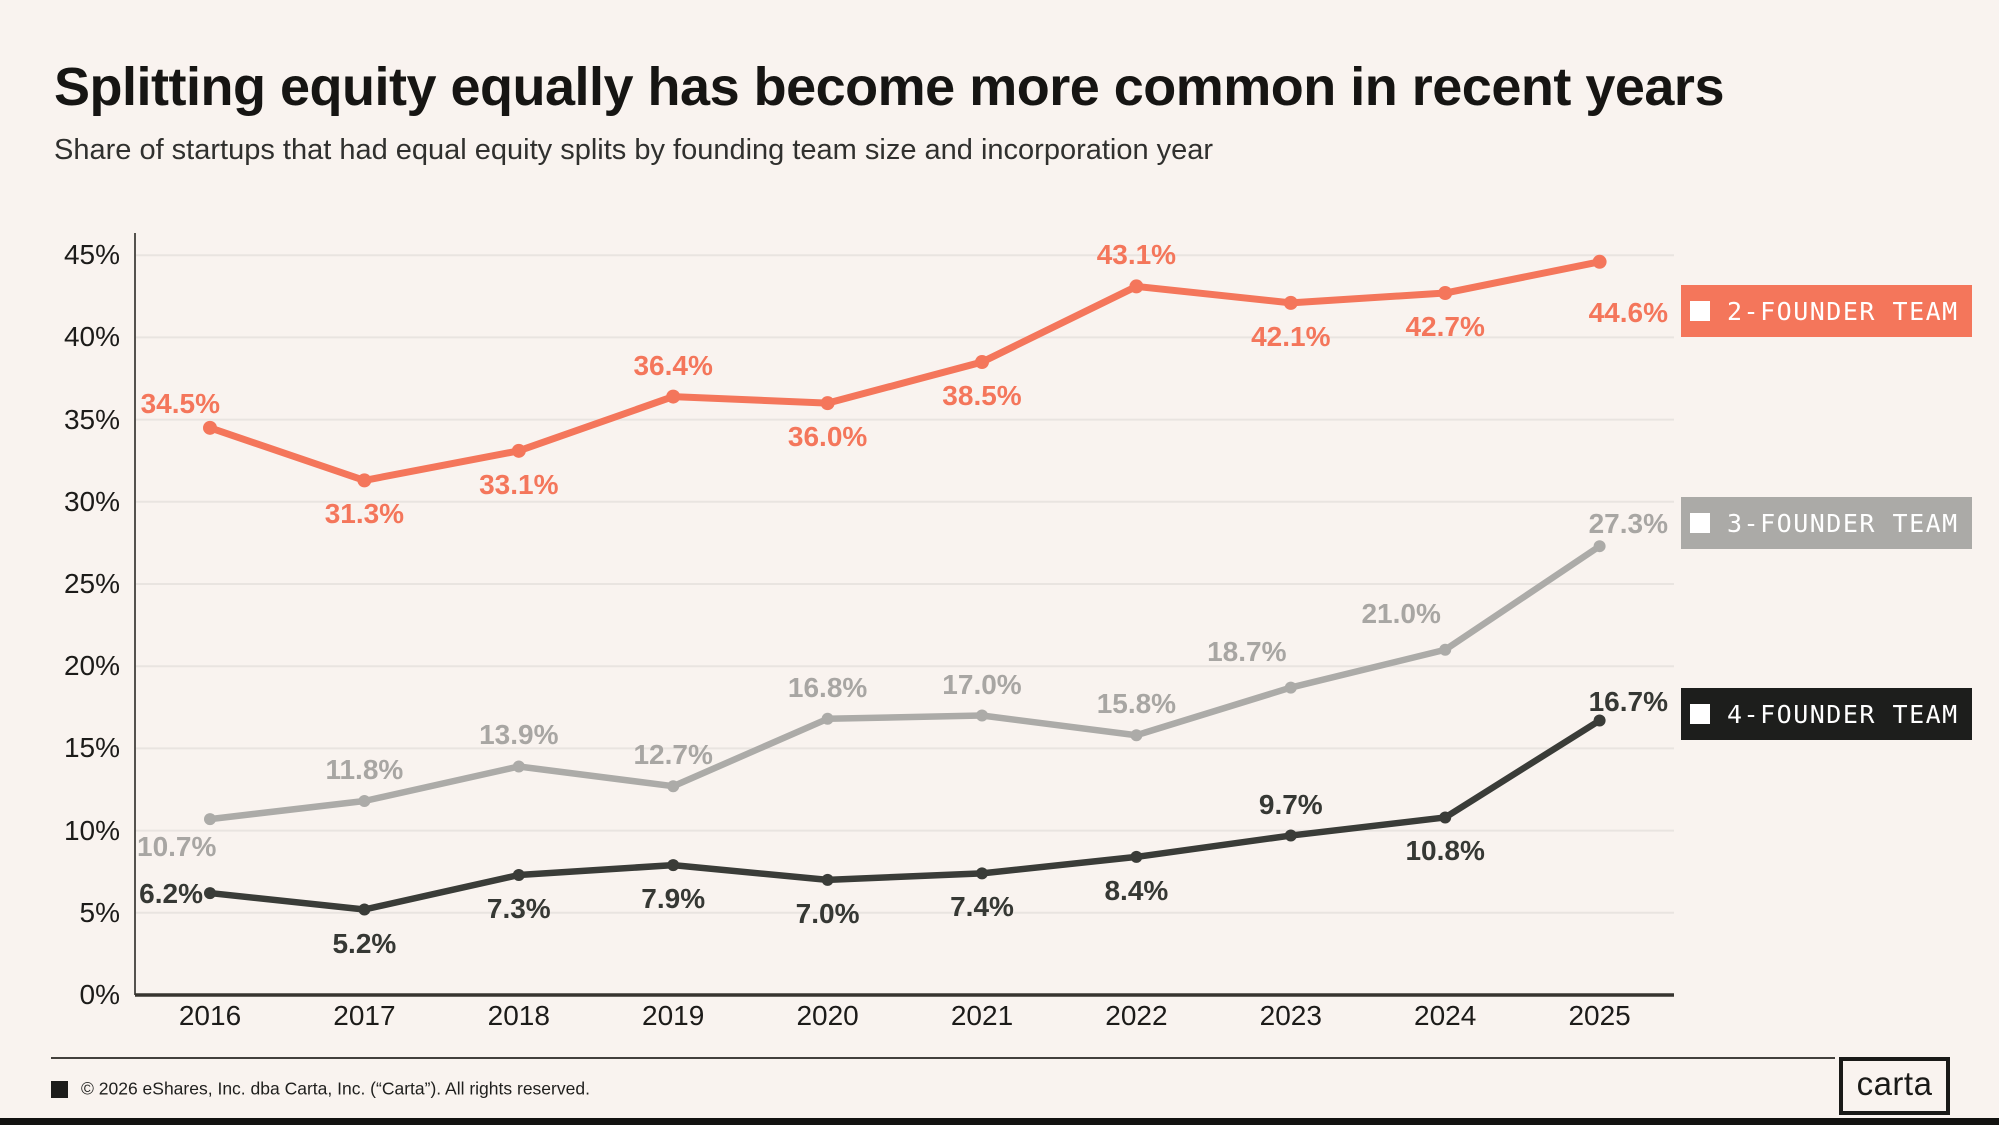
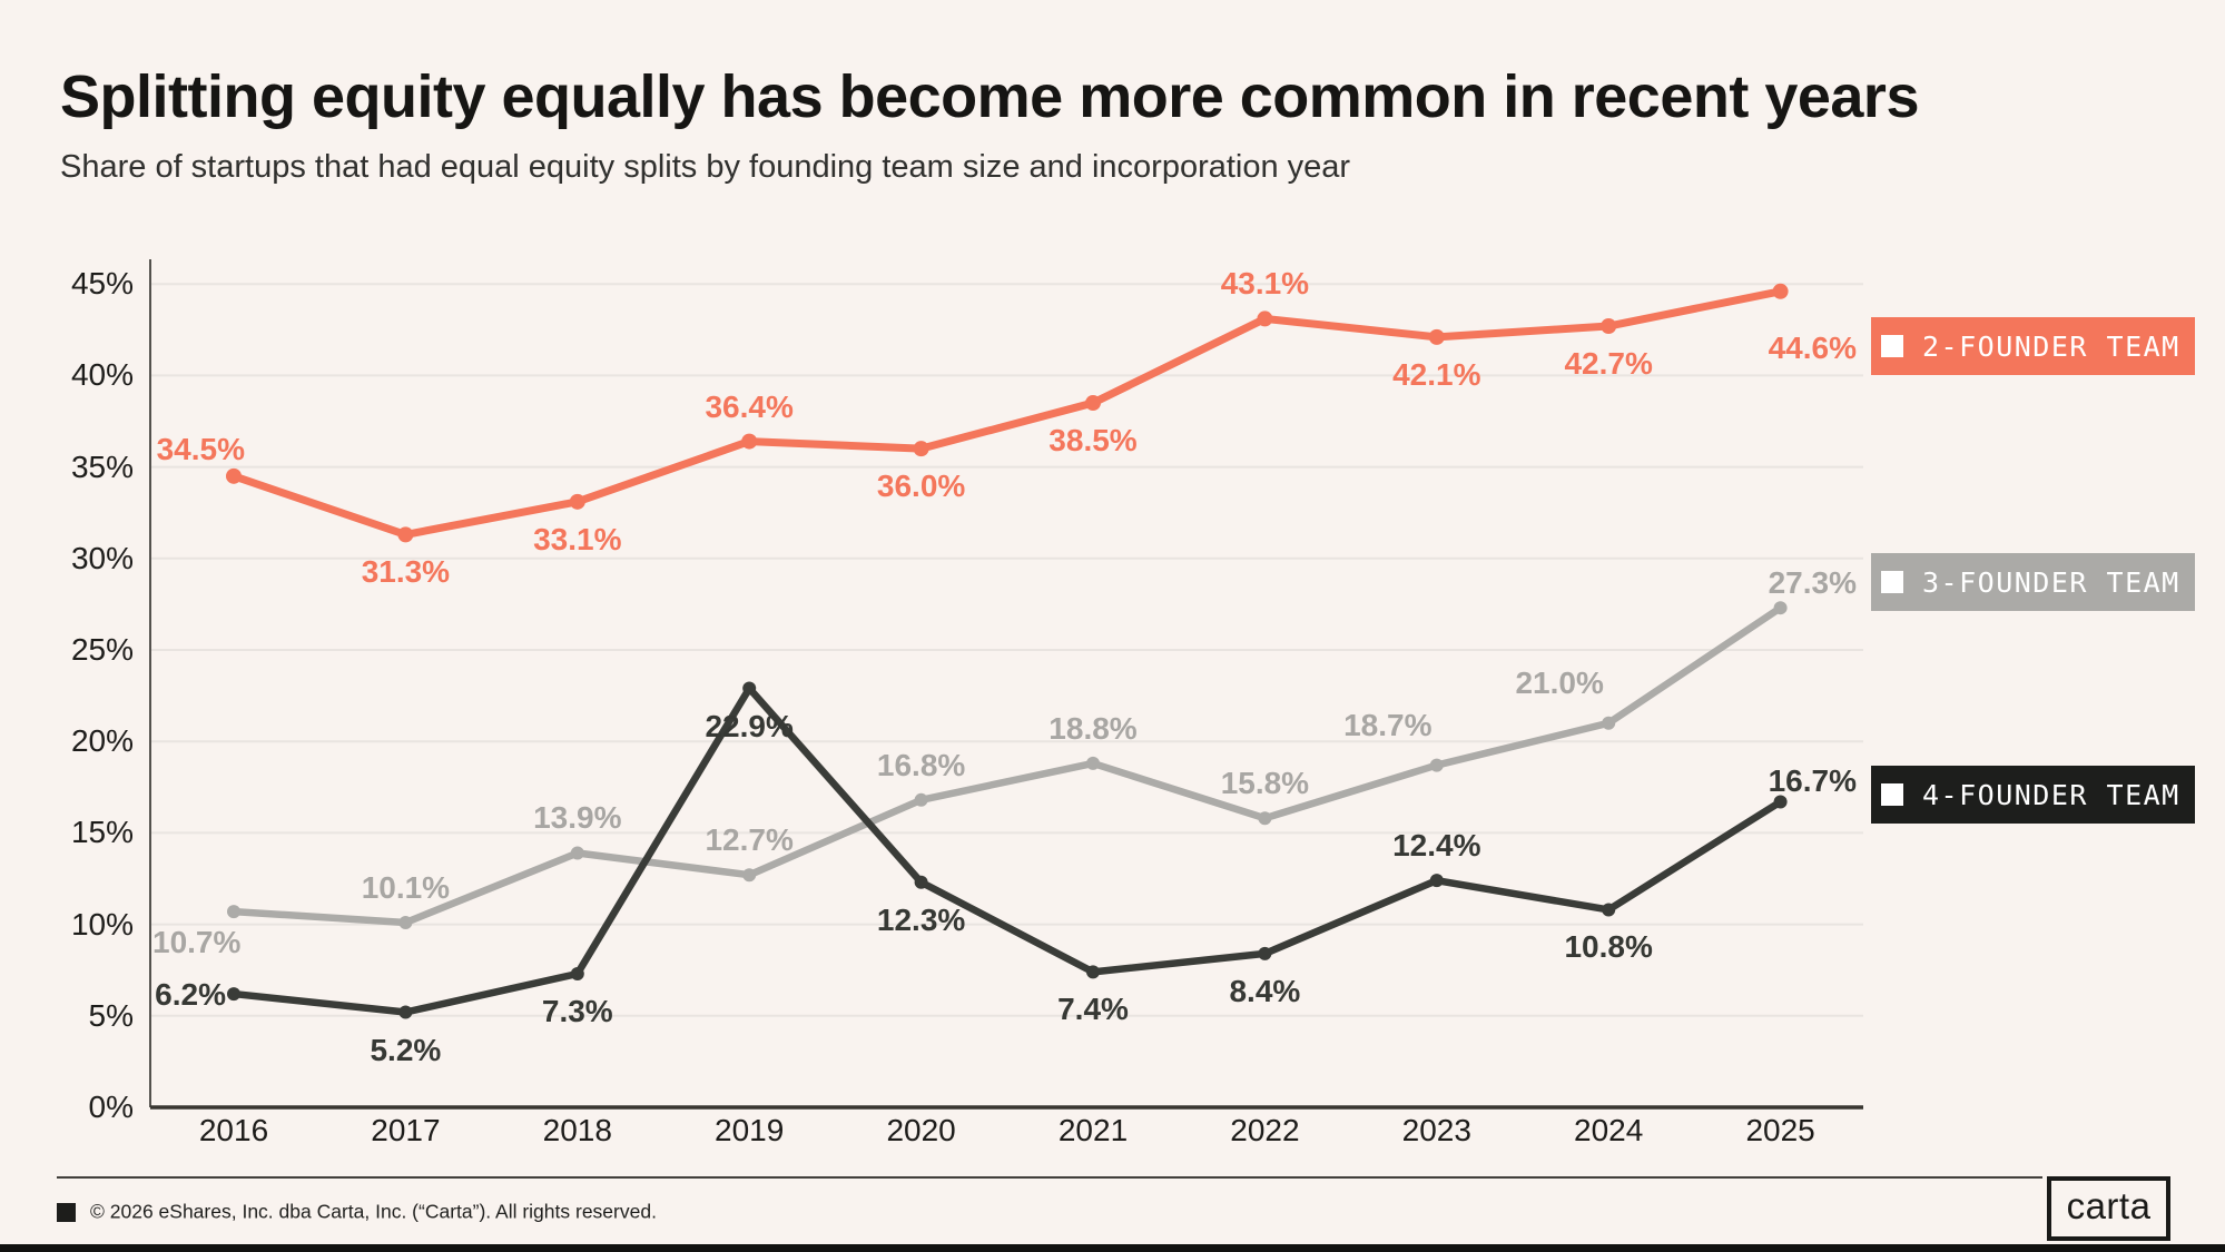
3-FOUNDER TEAM/2017: 11.8% -> 10.1%
4-FOUNDER TEAM/2019: 7.9% -> 22.9%
4-FOUNDER TEAM/2020: 7.0% -> 12.3%
3-FOUNDER TEAM/2021: 17.0% -> 18.8%
4-FOUNDER TEAM/2023: 9.7% -> 12.4%
